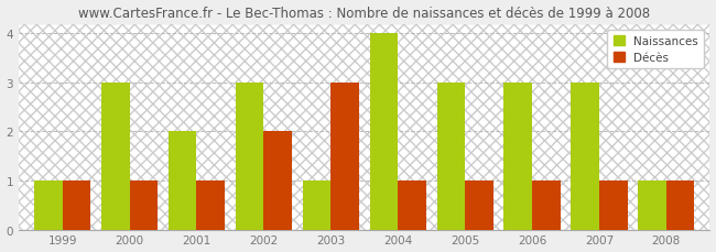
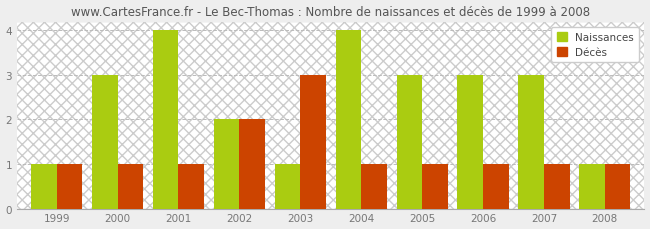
Naissances/2001: 2 -> 4
Naissances/2002: 3 -> 2
